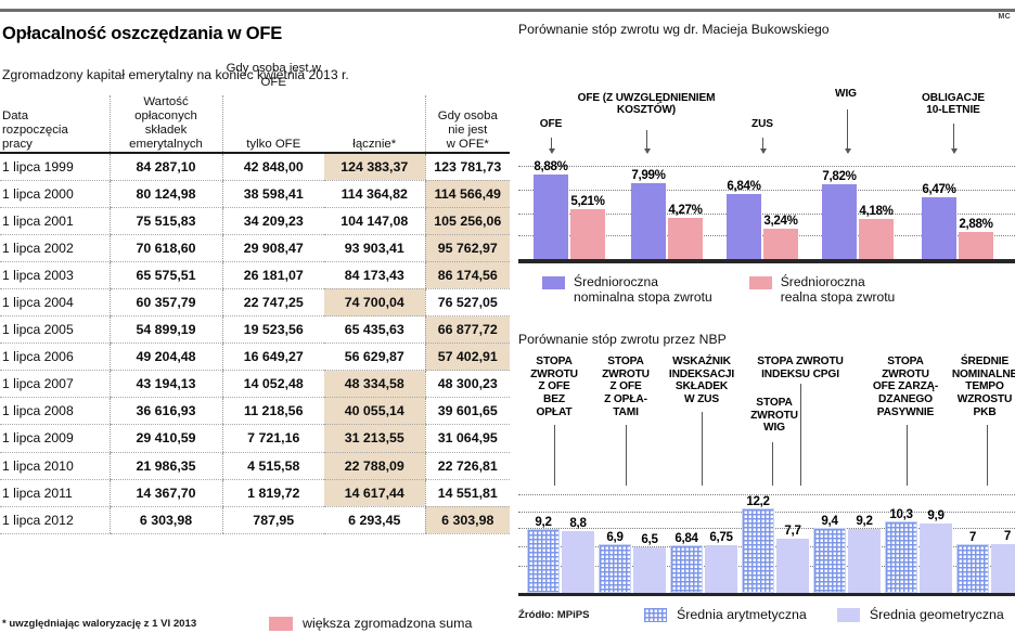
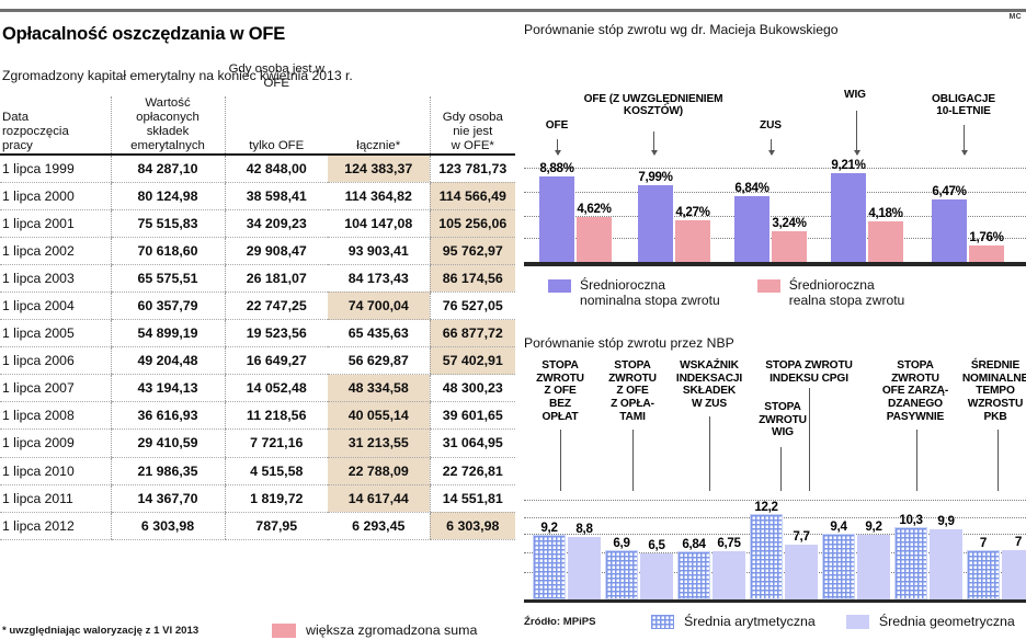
Porównanie stóp zwrotu wg dr. Macieja Bukowskiego/Średnioroczna realna stopa zwrotu/OFE: 5,21% -> 4,62%
Porównanie stóp zwrotu wg dr. Macieja Bukowskiego/Średnioroczna nominalna stopa zwrotu/WIG: 7,82% -> 9,21%
Porównanie stóp zwrotu wg dr. Macieja Bukowskiego/Średnioroczna realna stopa zwrotu/OBLIGACJE 10-LETNIE: 2,88% -> 1,76%
